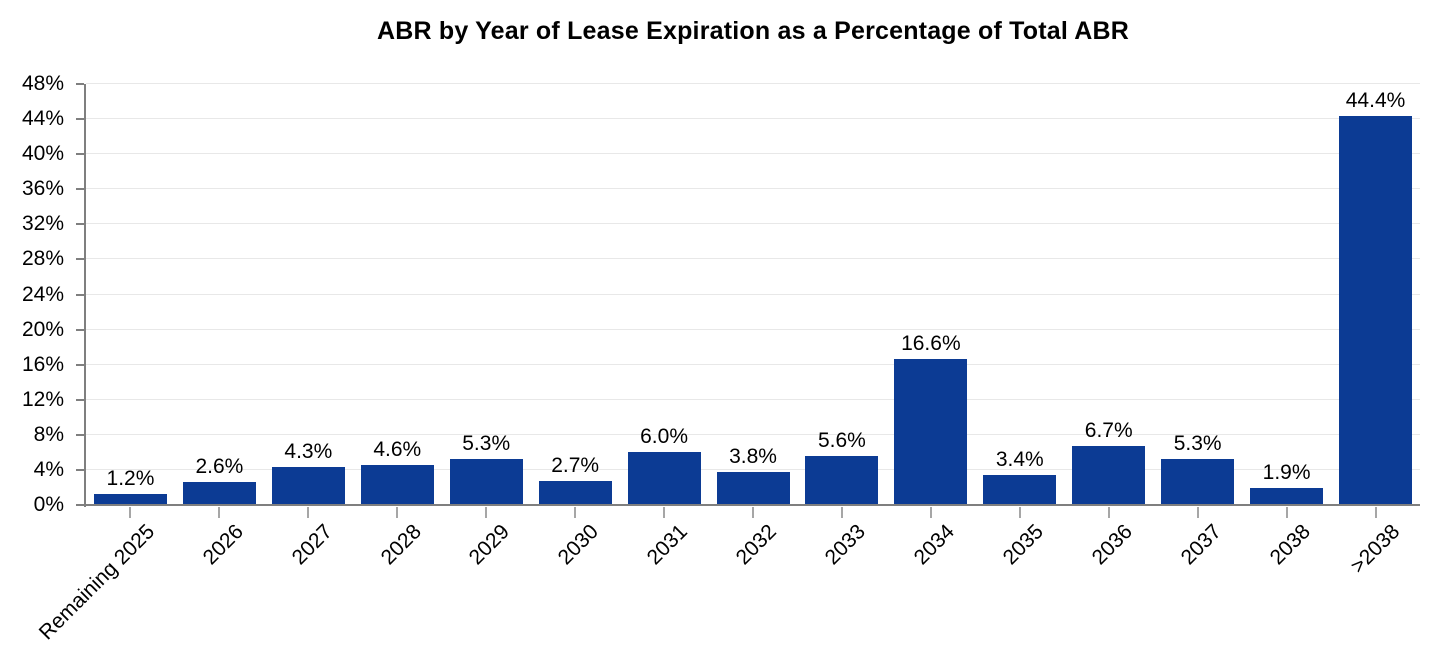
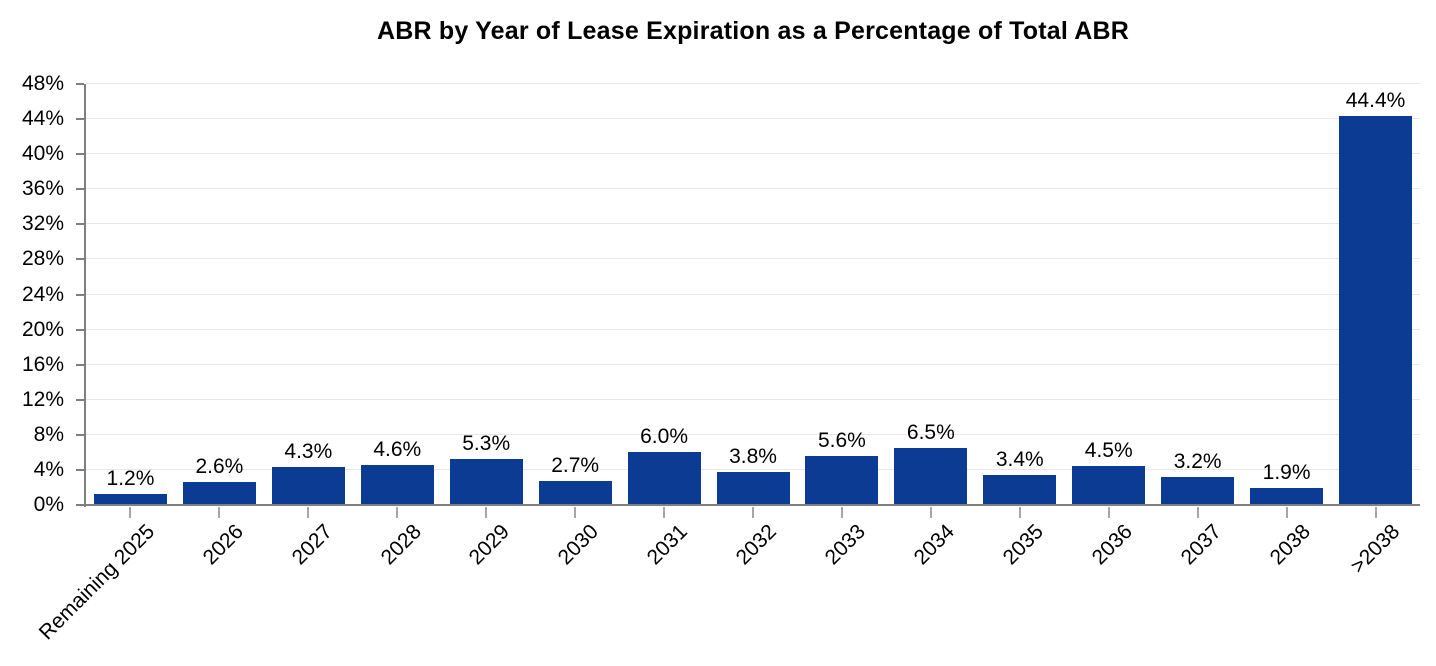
2034: 16.6% -> 6.5%
2036: 6.7% -> 4.5%
2037: 5.3% -> 3.2%
